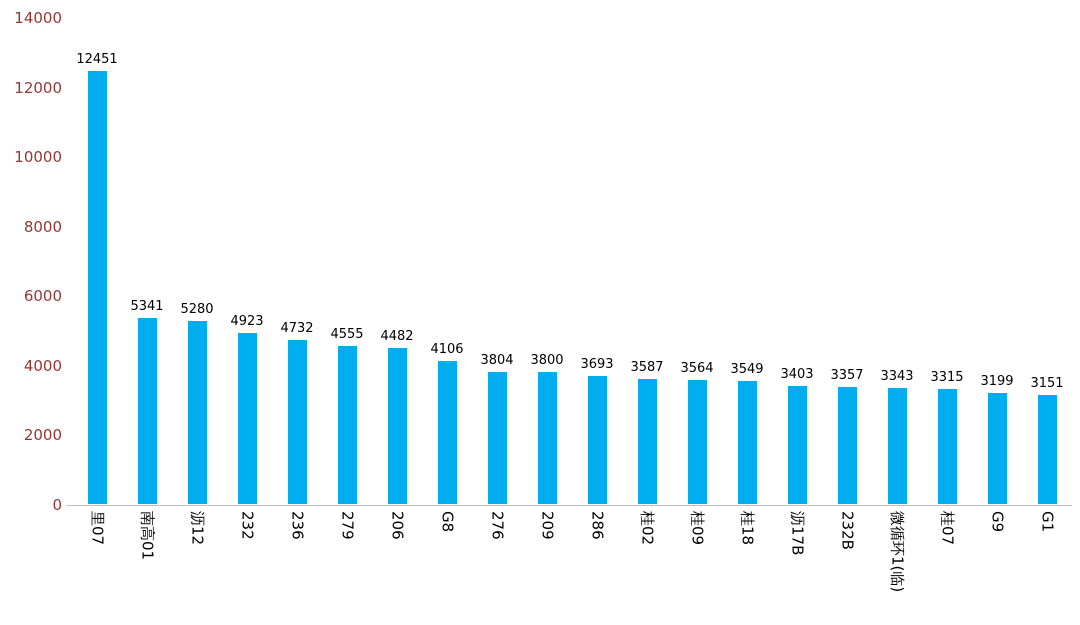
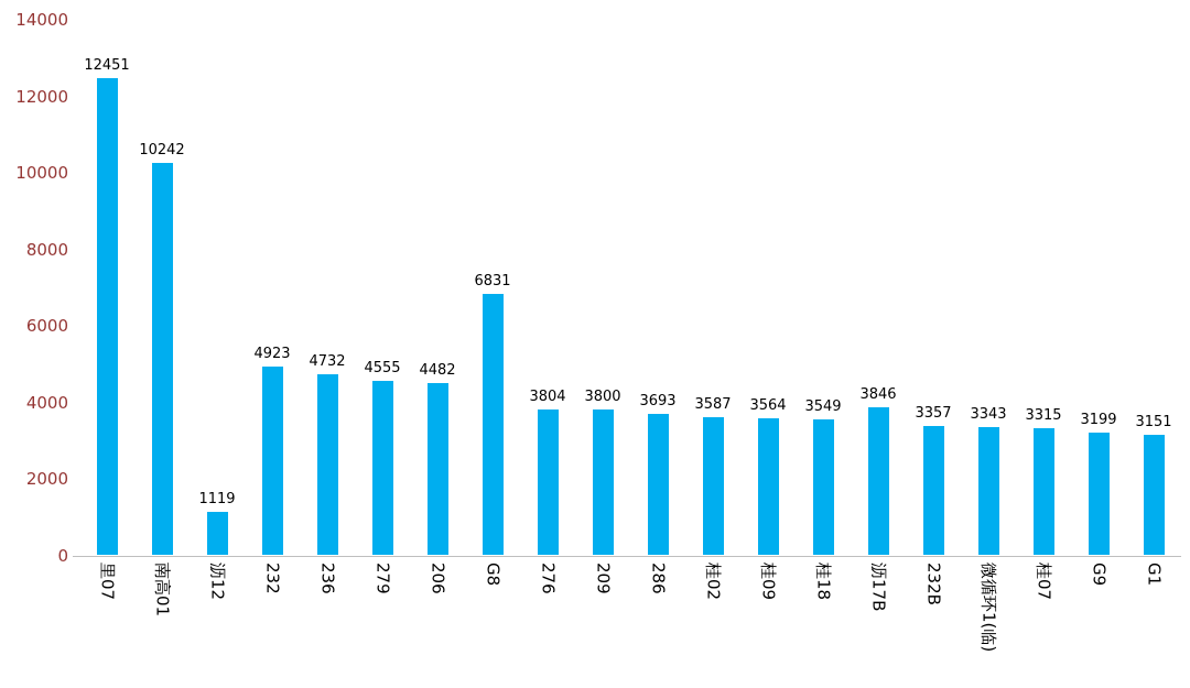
南高01: 5341 -> 10242
沥12: 5280 -> 1119
G8: 4106 -> 6831
沥17B: 3403 -> 3846
